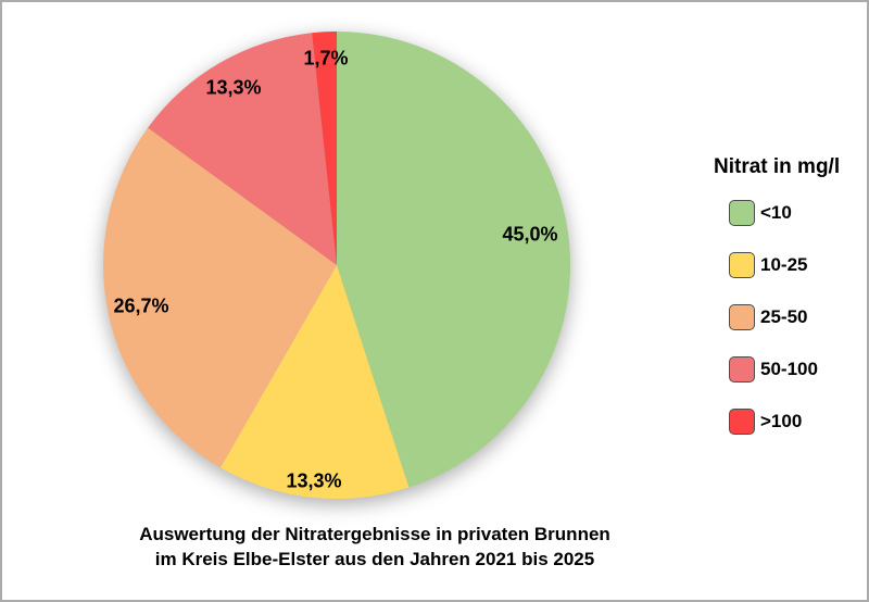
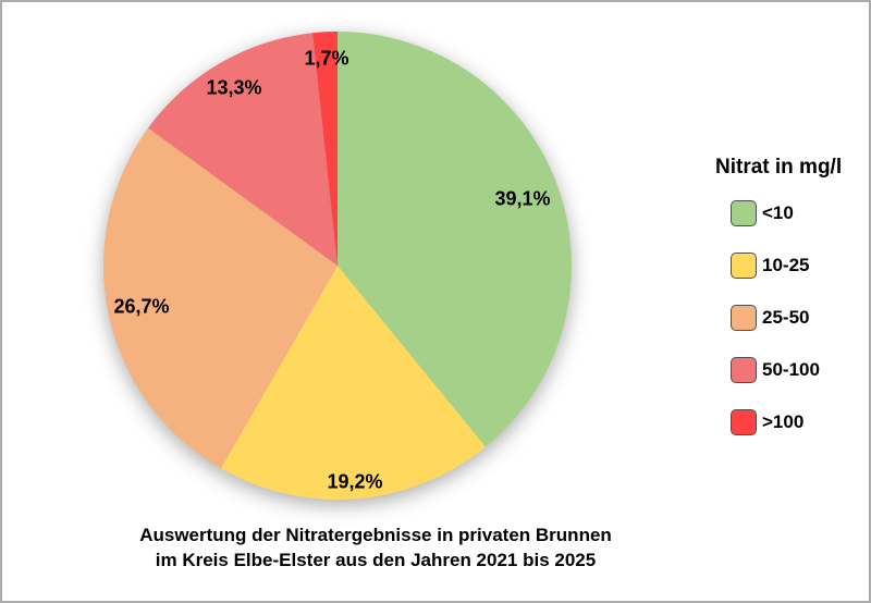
<10: 45,0% -> 39,1%
10-25: 13,3% -> 19,2%
